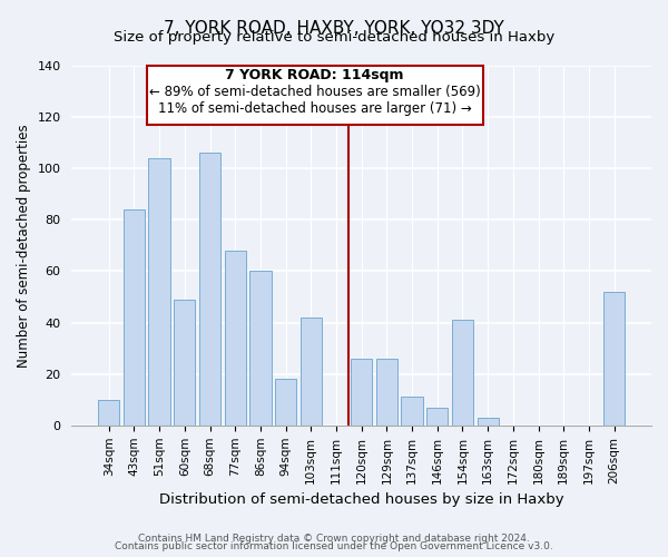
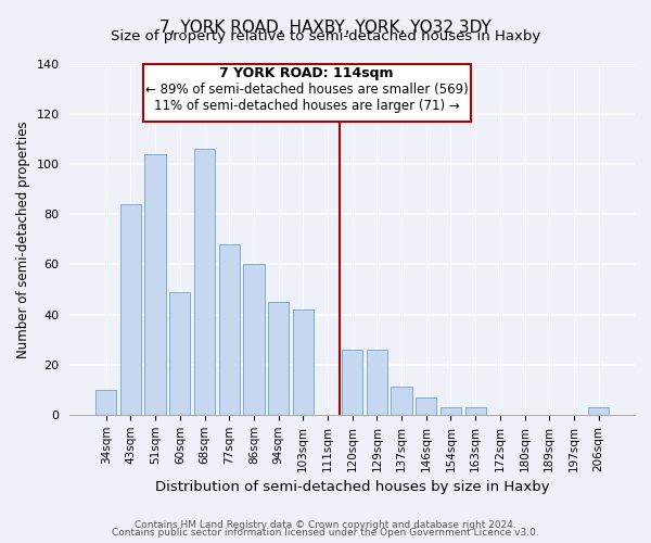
94sqm: 18 -> 45
154sqm: 41 -> 3
206sqm: 52 -> 3
